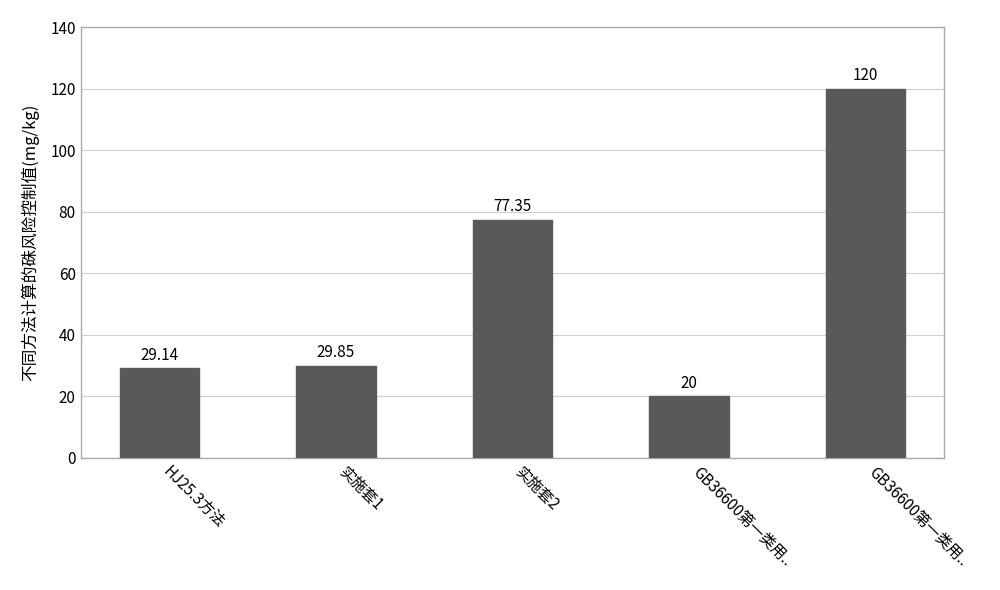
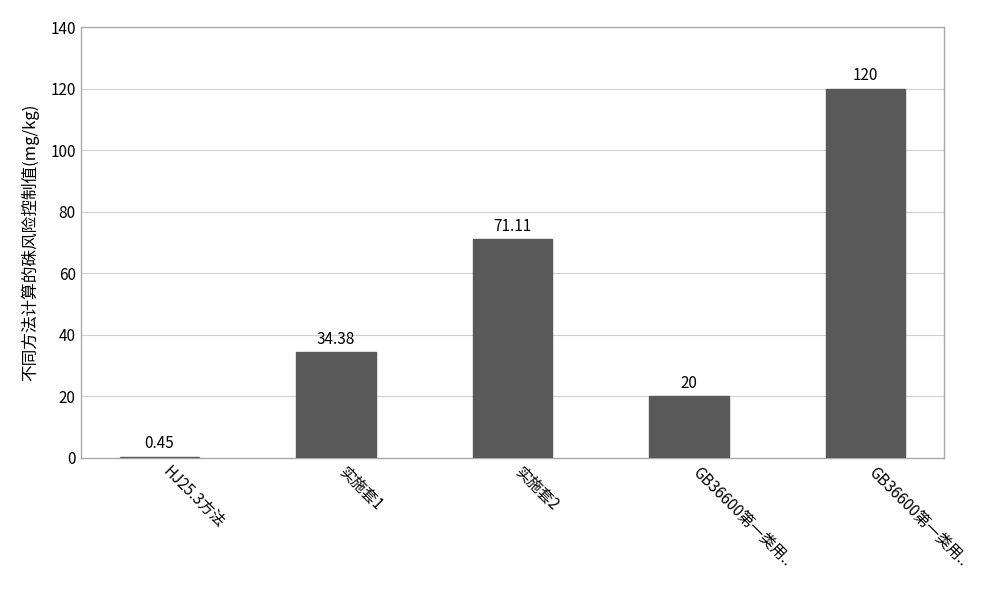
HJ25.3方法: 29.14 -> 0.45
实施套1: 29.85 -> 34.38
实施套2: 77.35 -> 71.11
